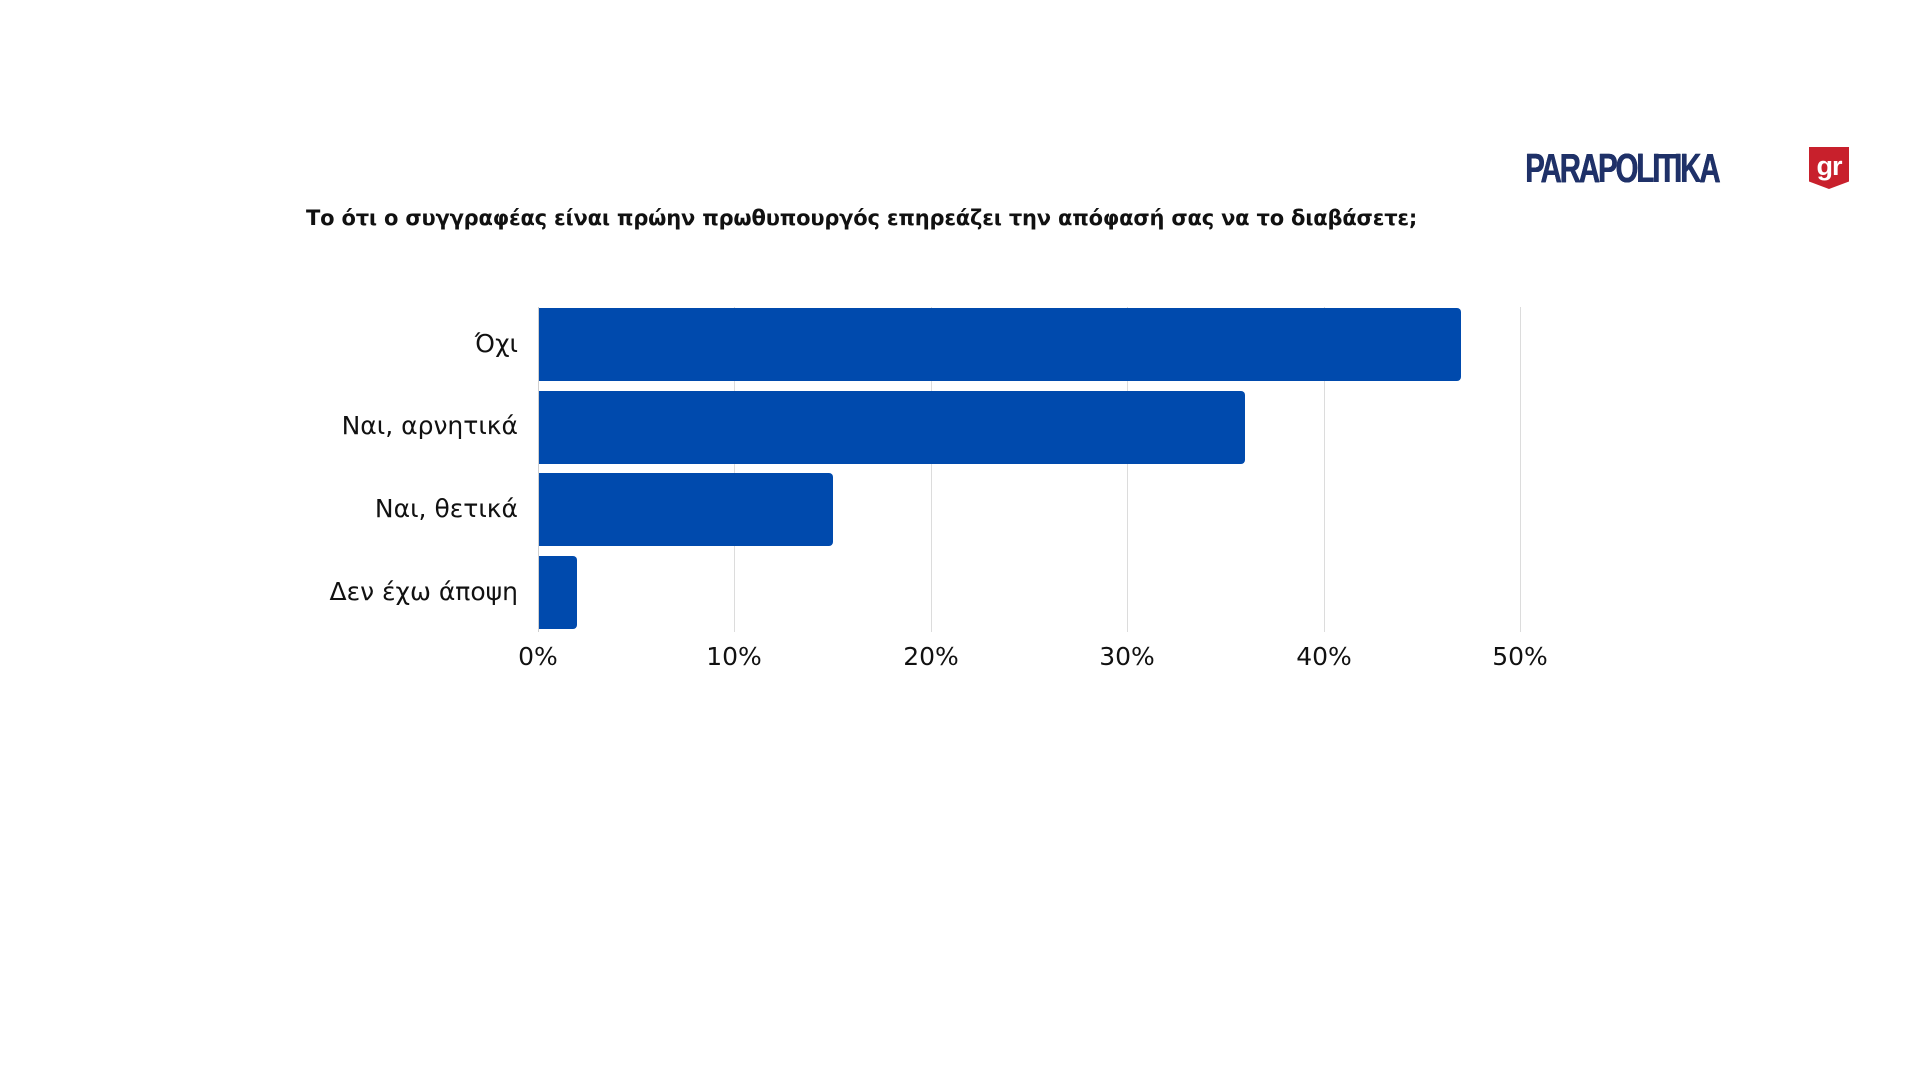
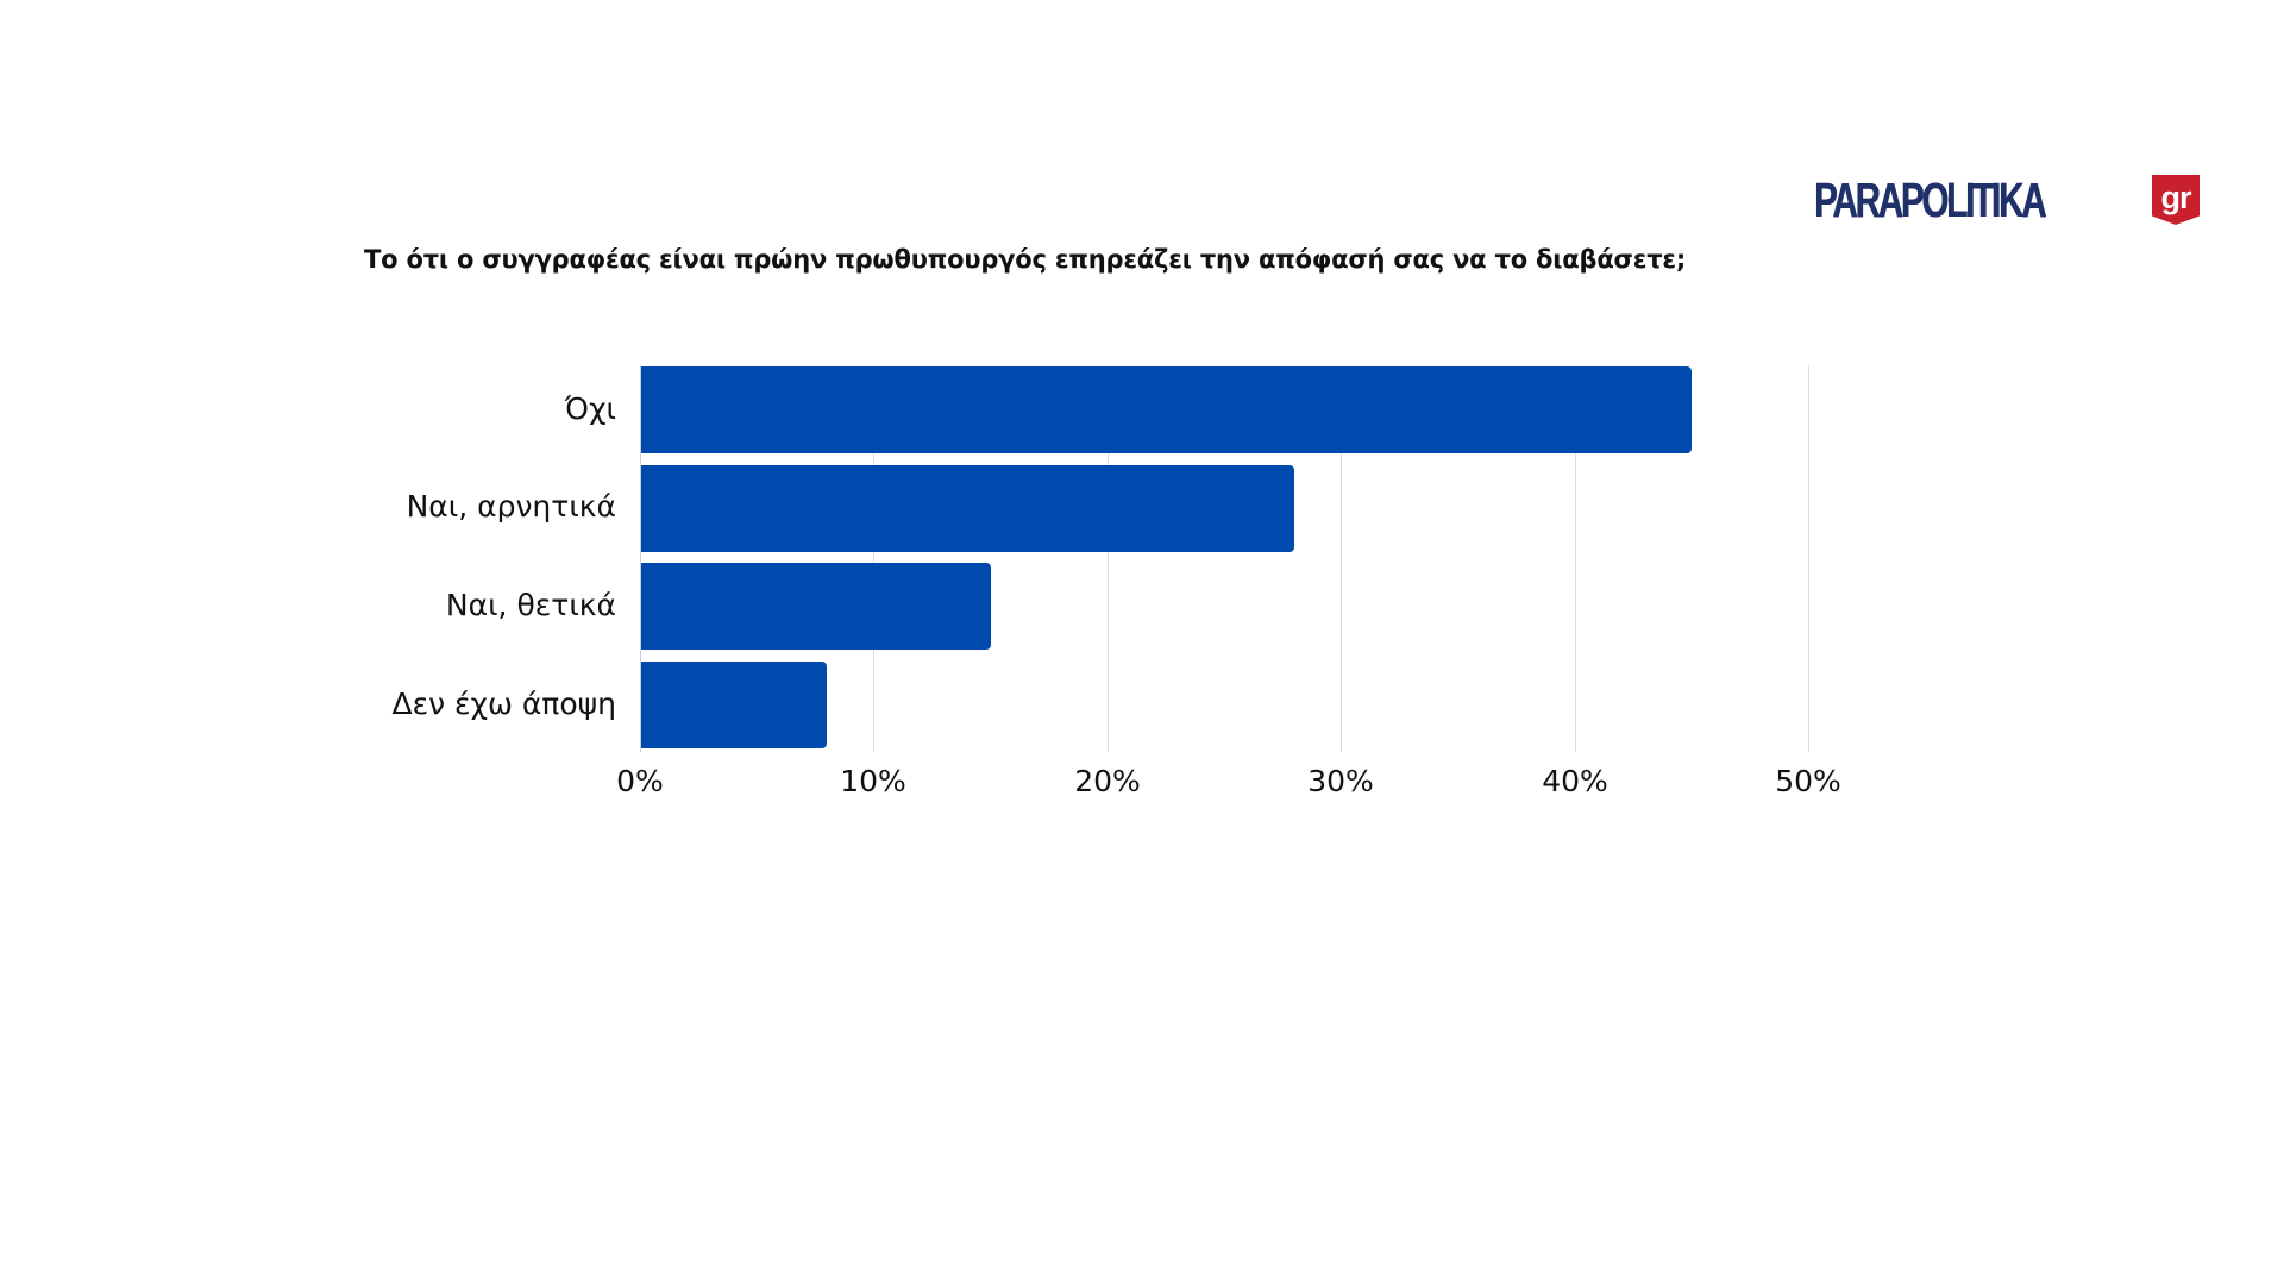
Όχι: 47% -> 45%
Ναι, αρνητικά: 36% -> 28%
Δεν έχω άποψη: 2% -> 8%
